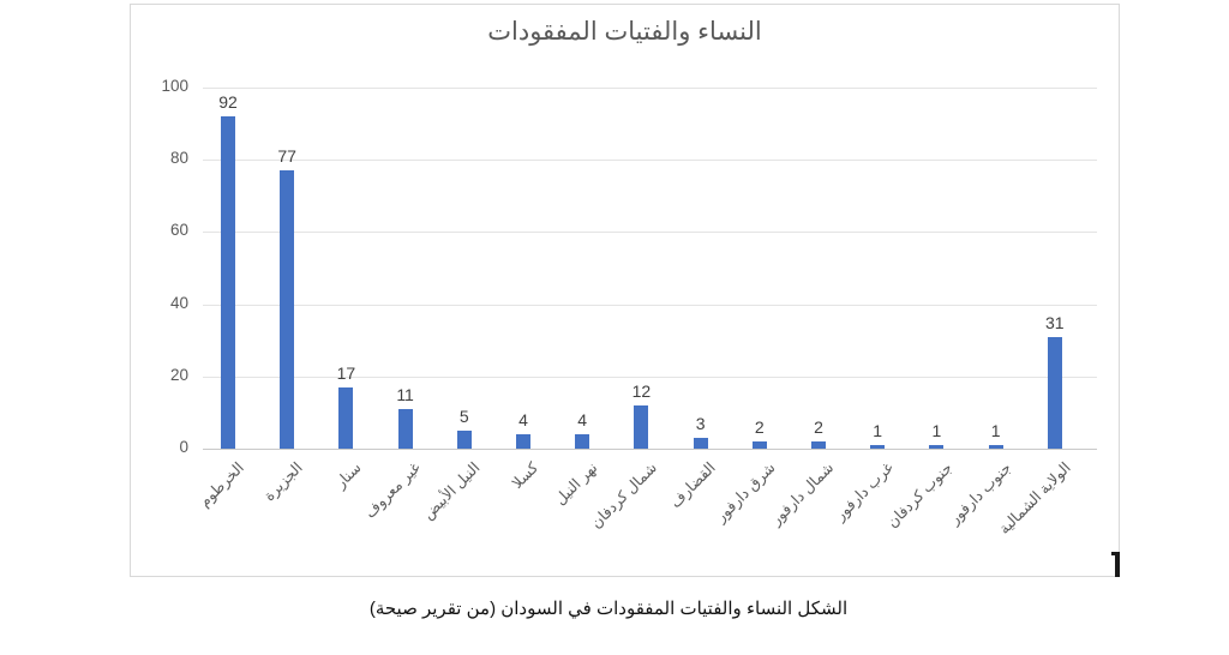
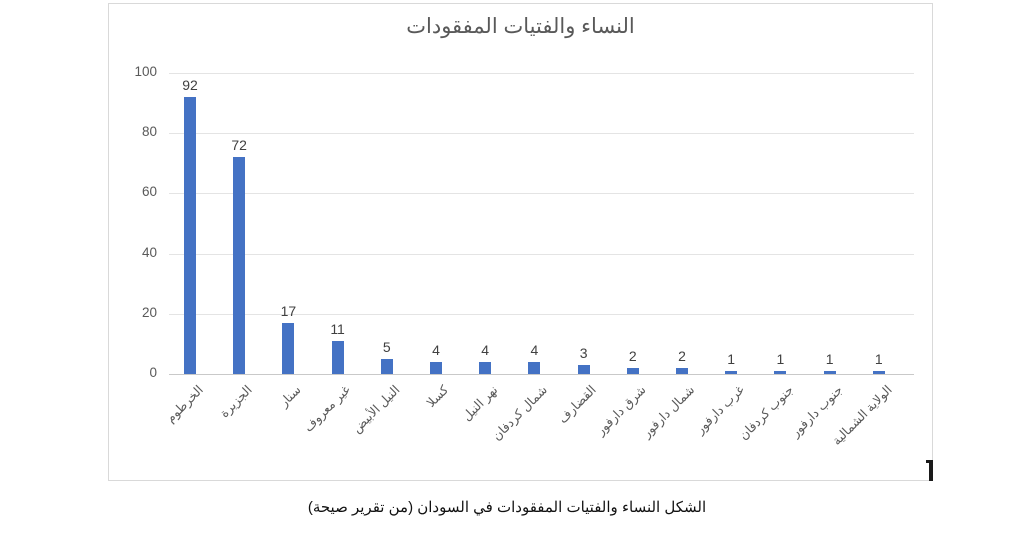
الجزيرة: 77 -> 72
شمال كردفان: 12 -> 4
الولاية الشمالية: 31 -> 1
